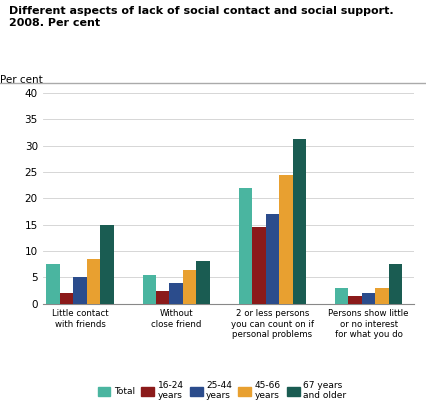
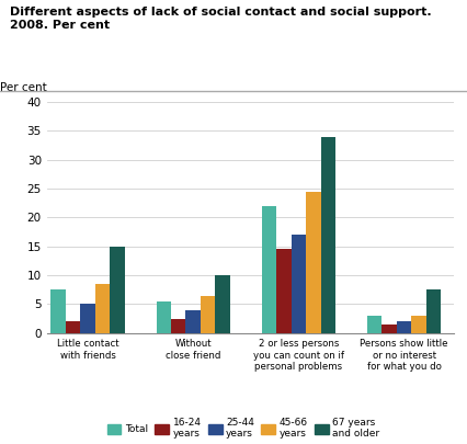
67 years and older/Without close friend: 8.2 -> 10.0
67 years and older/2 or less persons you can count on if personal problems: 31.2 -> 34.0
